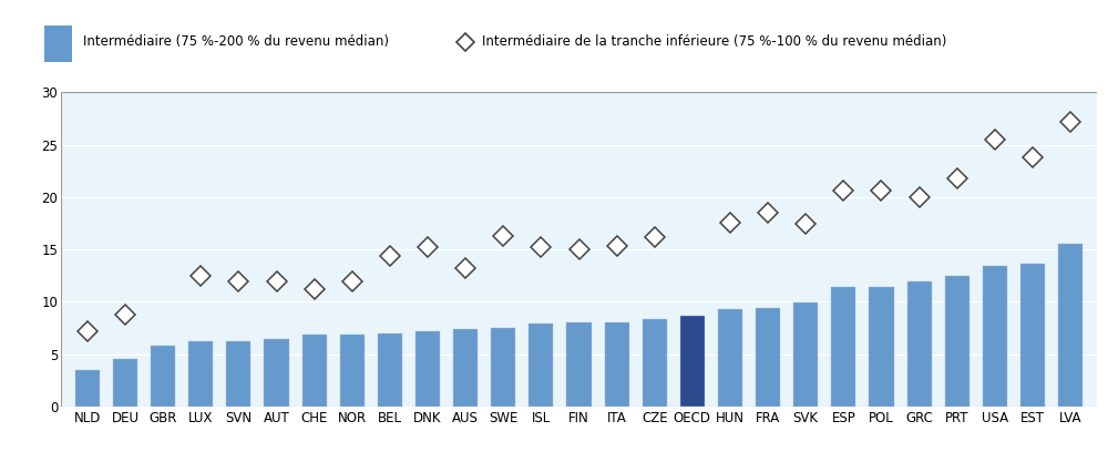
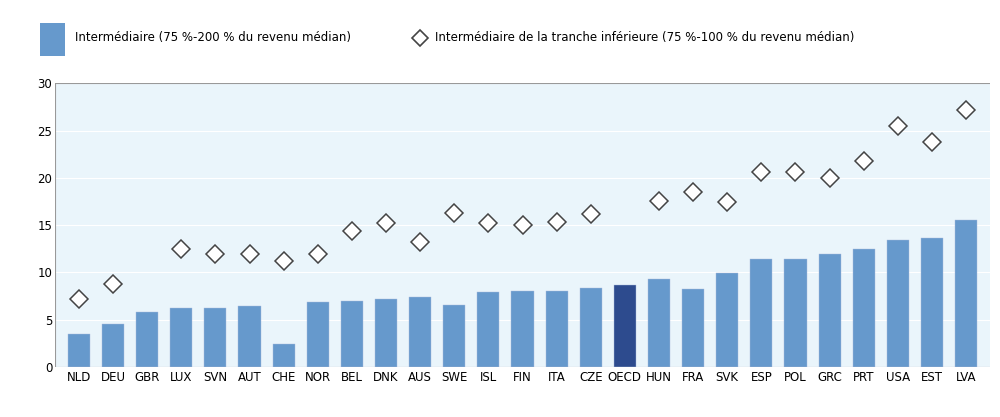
CHE: 6.9 -> 2.4
SWE: 7.5 -> 6.6
FRA: 9.4 -> 8.2
